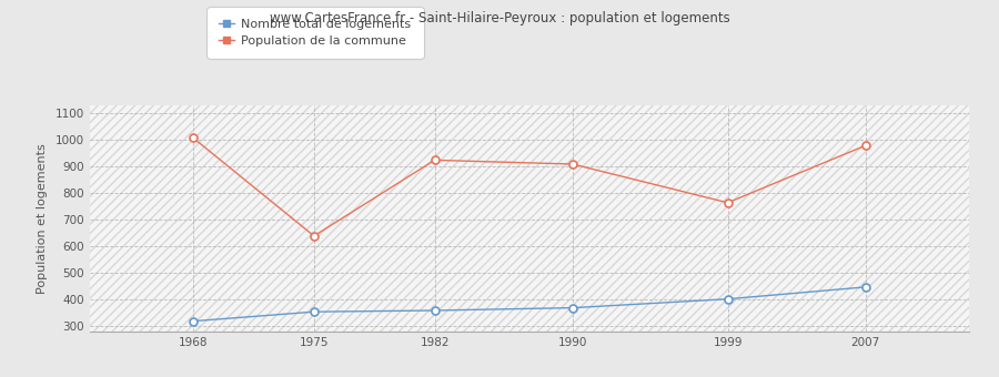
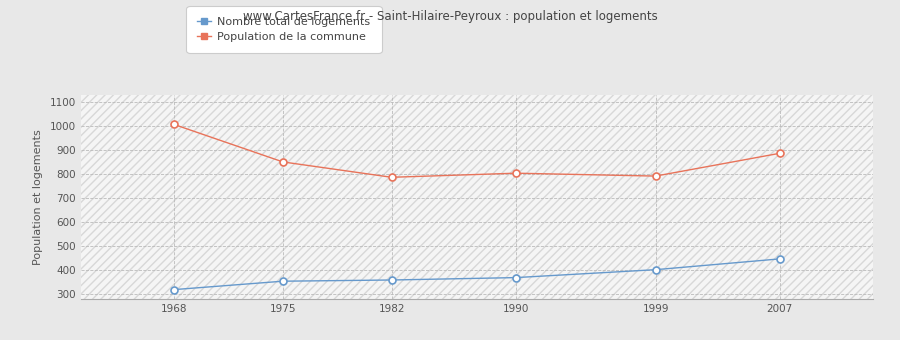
Population de la commune/1975: 640 -> 852
Population de la commune/1982: 925 -> 788
Population de la commune/1990: 910 -> 805
Population de la commune/1999: 765 -> 793
Population de la commune/2007: 980 -> 888
